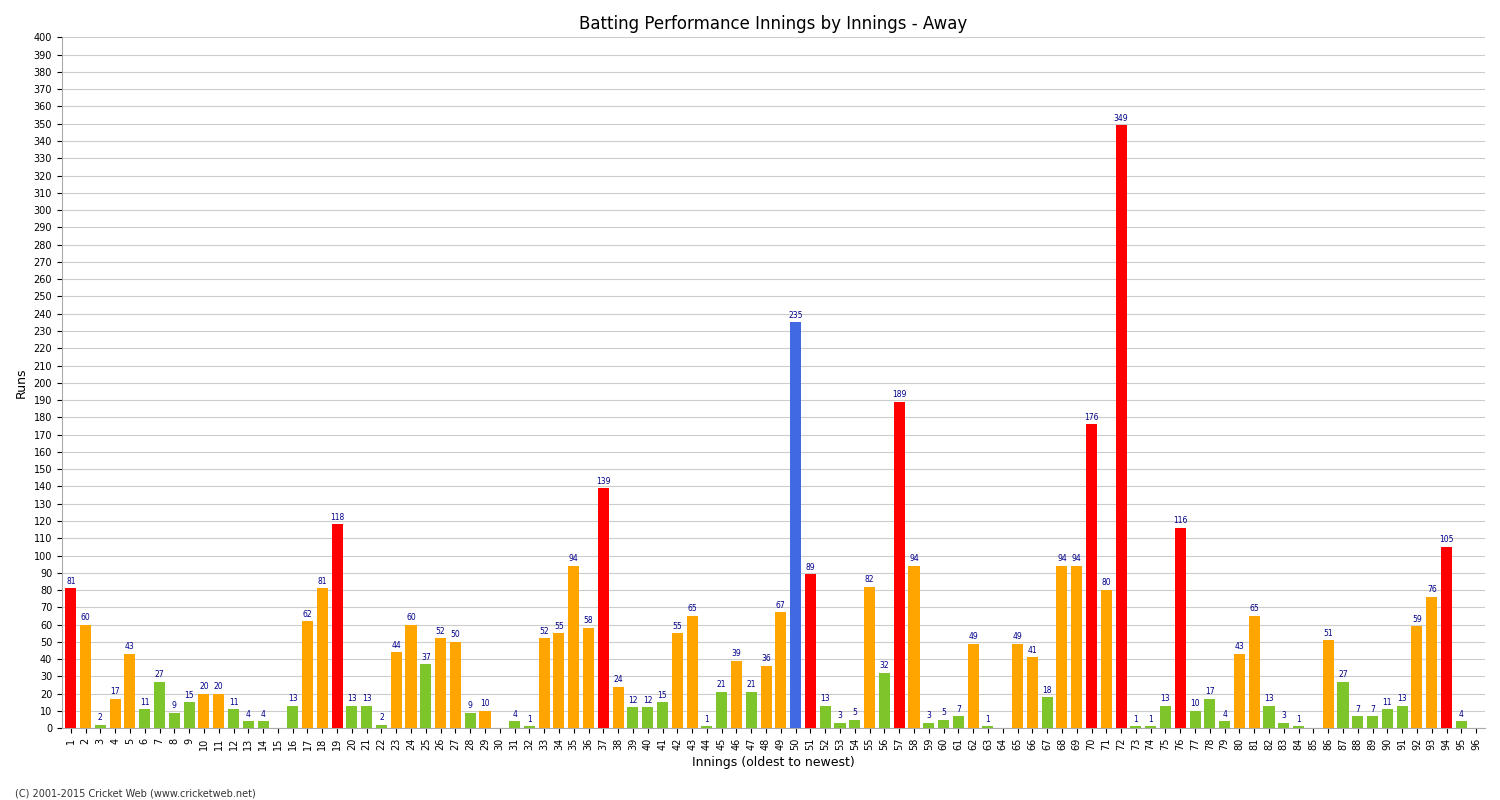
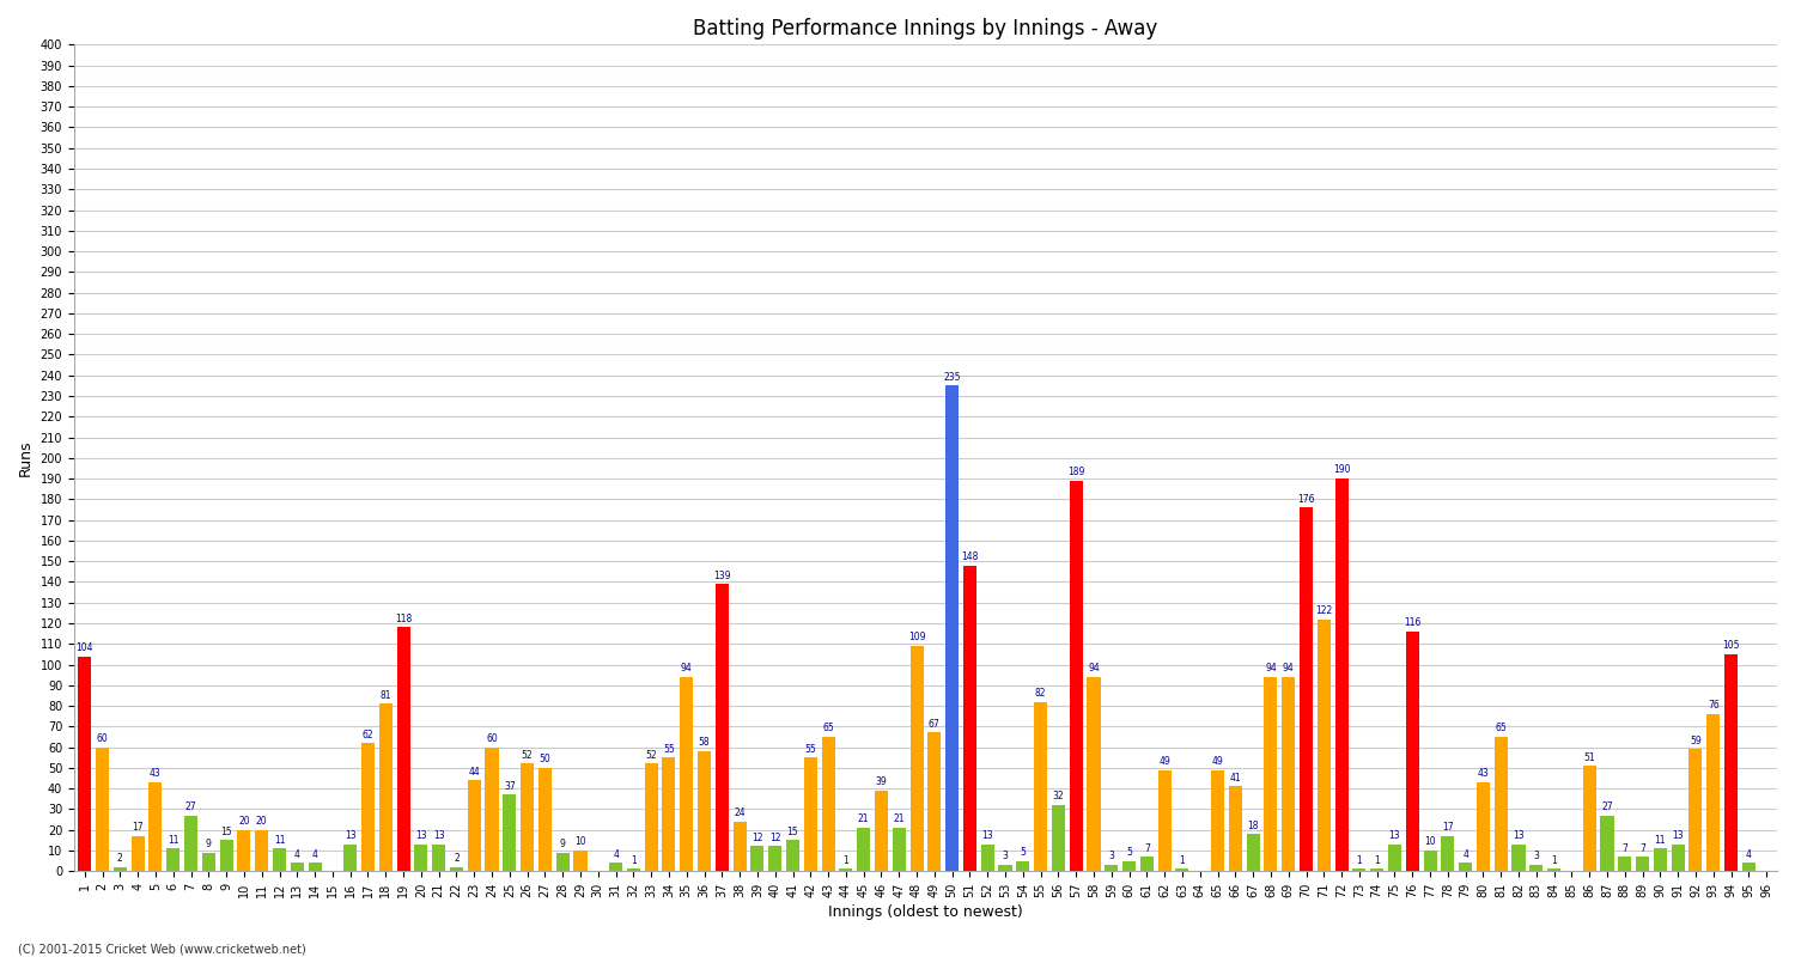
1: 81 -> 104
48: 36 -> 109
51: 89 -> 148
71: 80 -> 122
72: 349 -> 190
